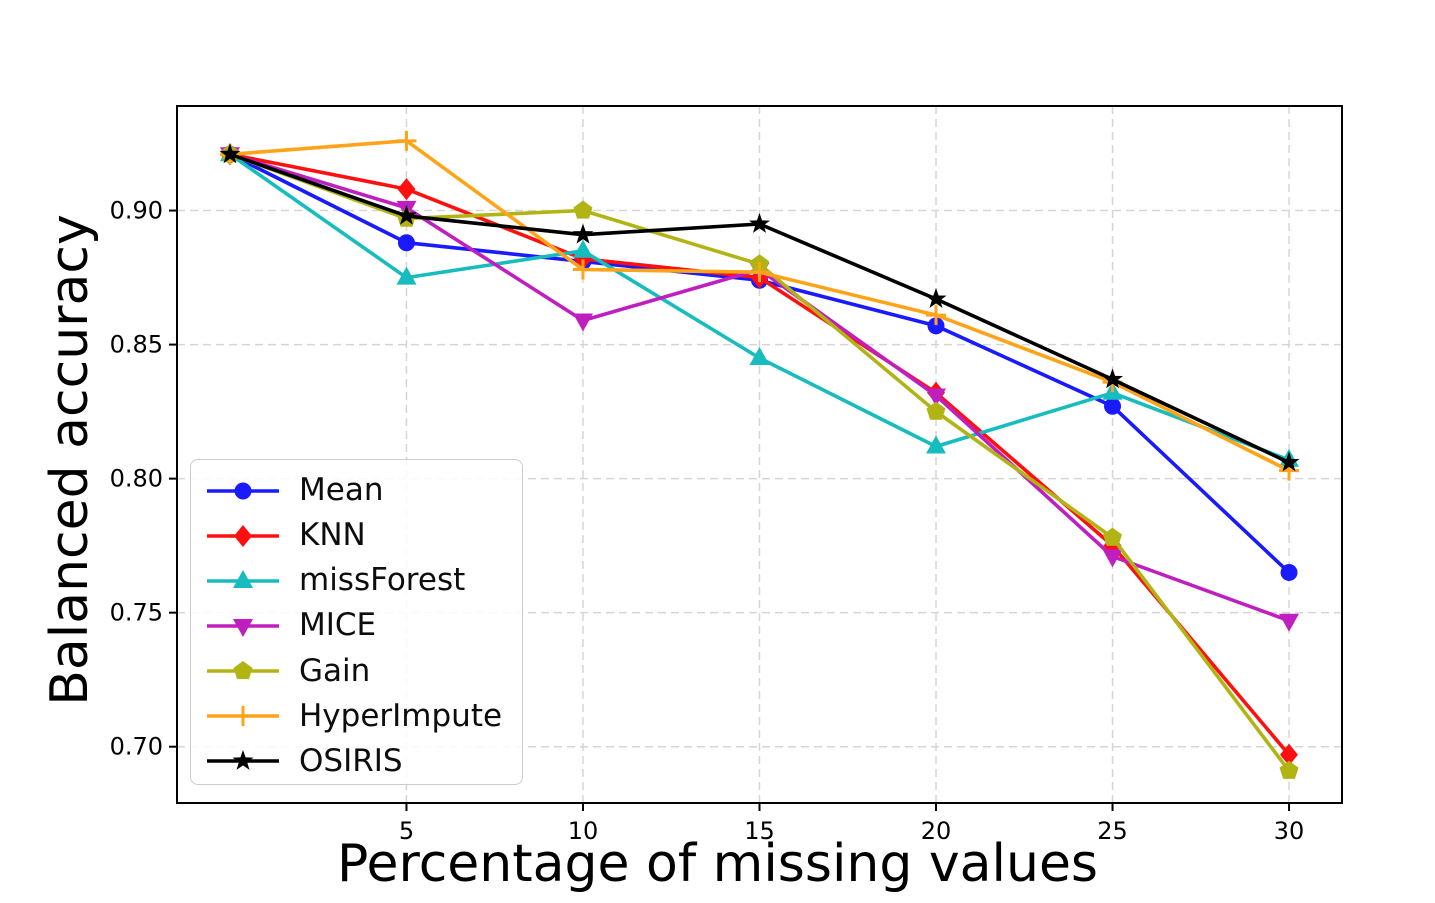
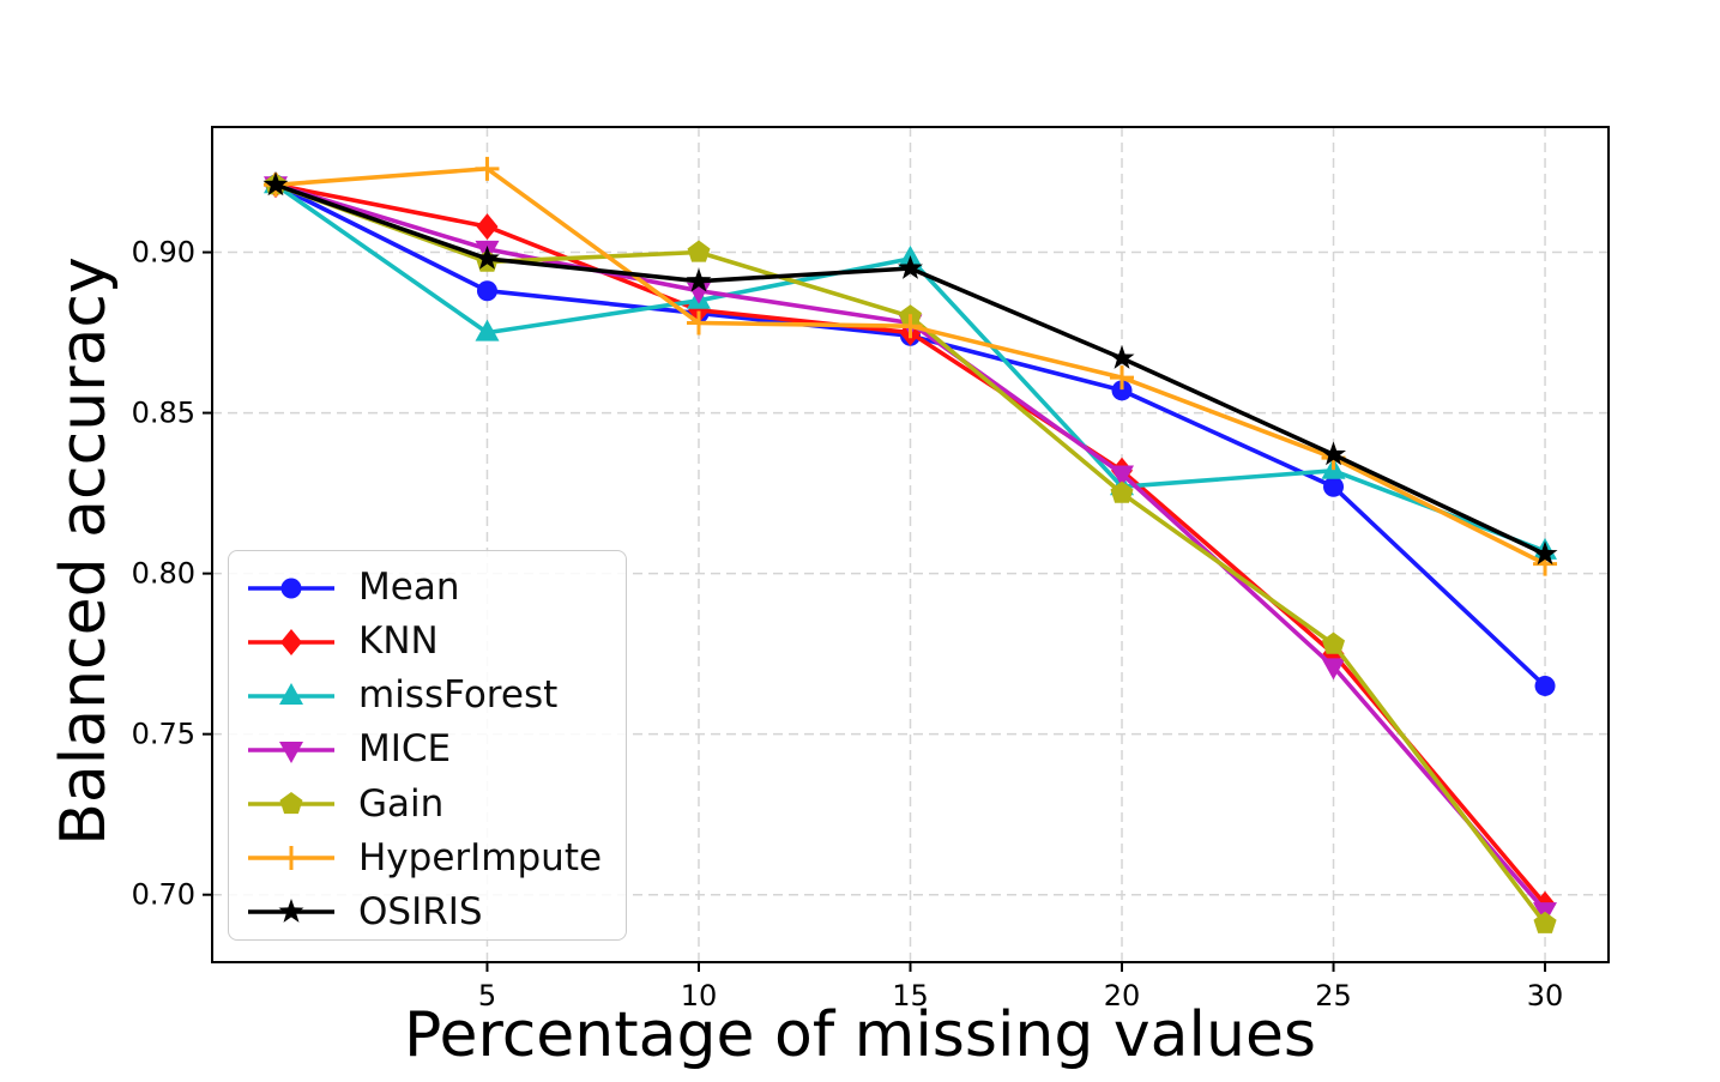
MICE/10: 0.859 -> 0.888
missForest/15: 0.845 -> 0.898
missForest/20: 0.812 -> 0.827
MICE/30: 0.747 -> 0.695
